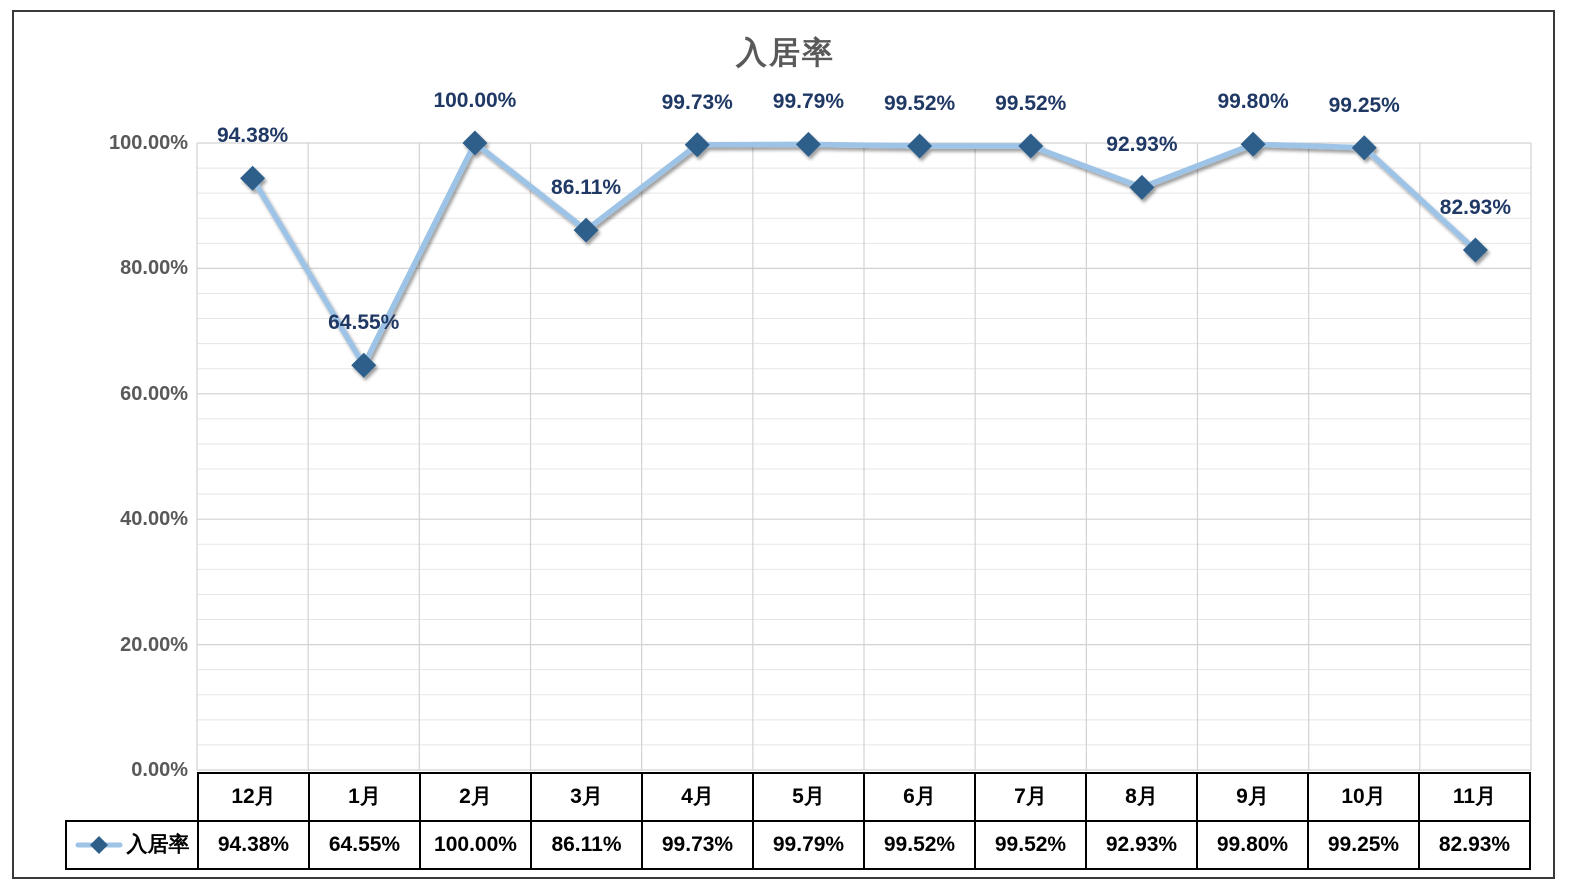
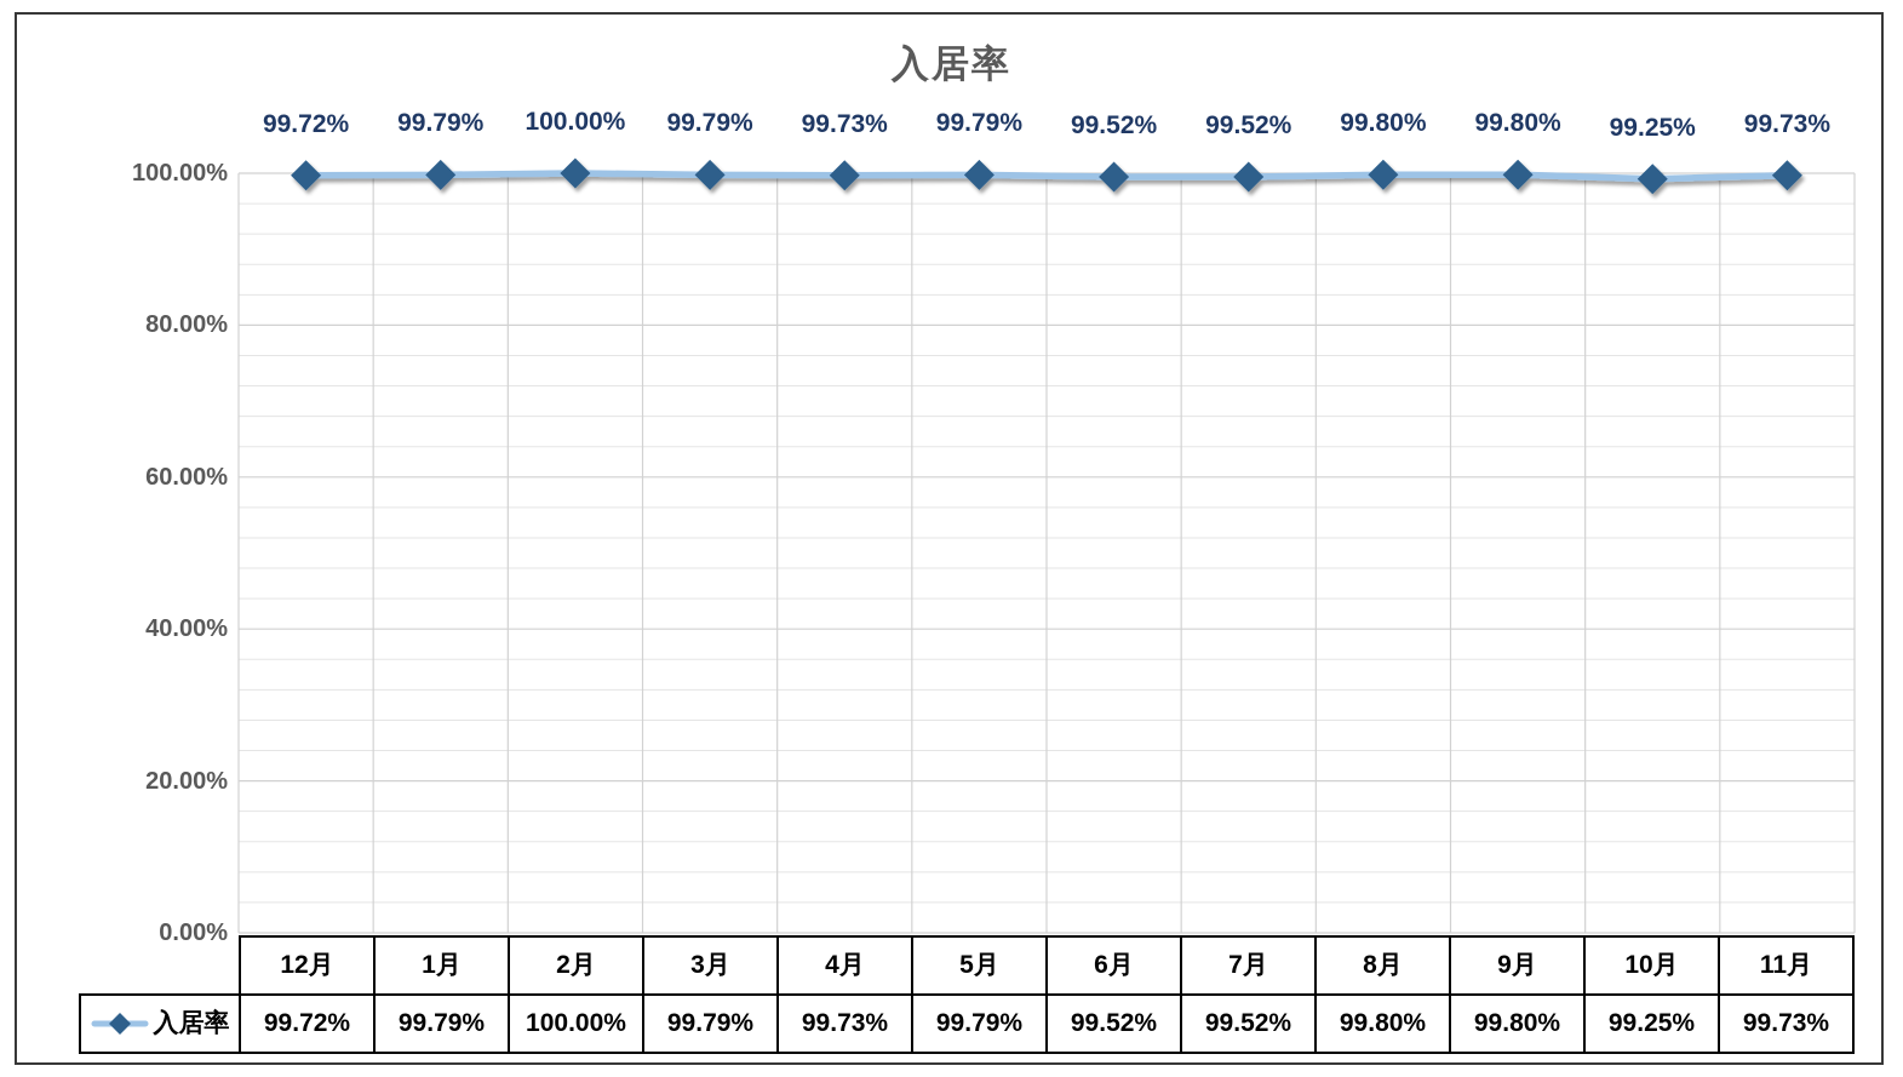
12月: 94.38% -> 99.72%
1月: 64.55% -> 99.79%
3月: 86.11% -> 99.79%
8月: 92.93% -> 99.80%
11月: 82.93% -> 99.73%
